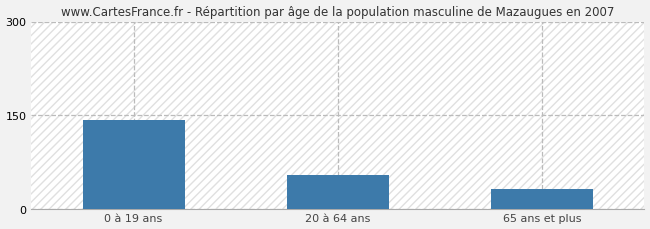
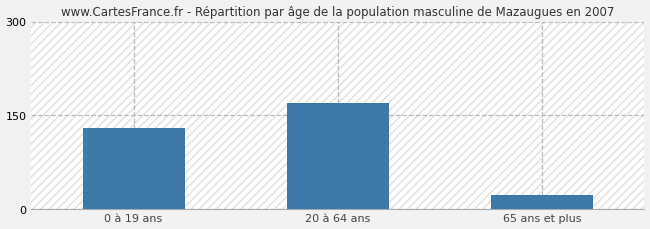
0 à 19 ans: 142 -> 130
20 à 64 ans: 54 -> 170
65 ans et plus: 32 -> 22
